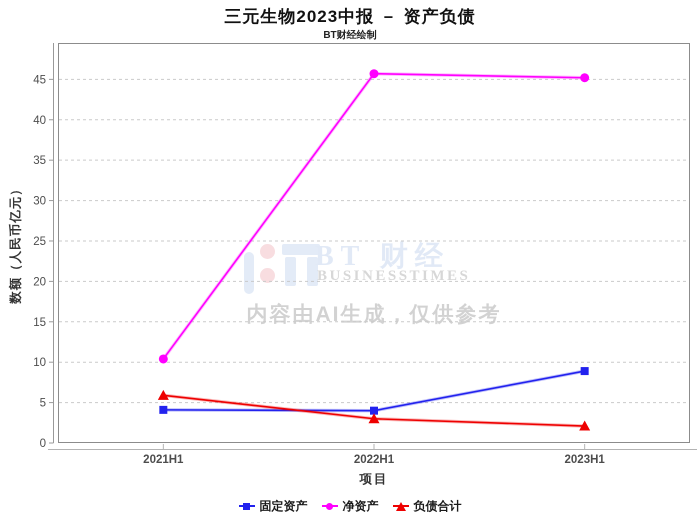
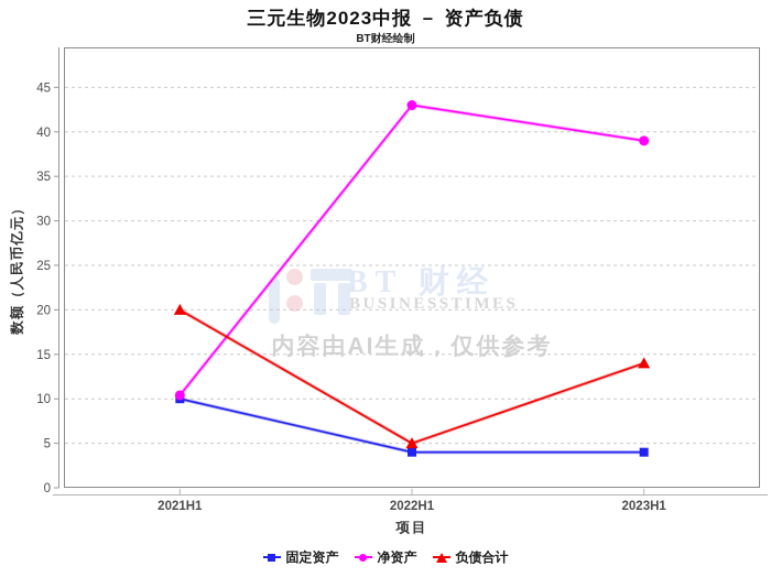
固定资产/2021H1: 4 -> 10
负债合计/2021H1: 6 -> 20
净资产/2022H1: 46 -> 43
负债合计/2022H1: 3 -> 5
固定资产/2023H1: 9 -> 4
净资产/2023H1: 45 -> 39
负债合计/2023H1: 2 -> 14
